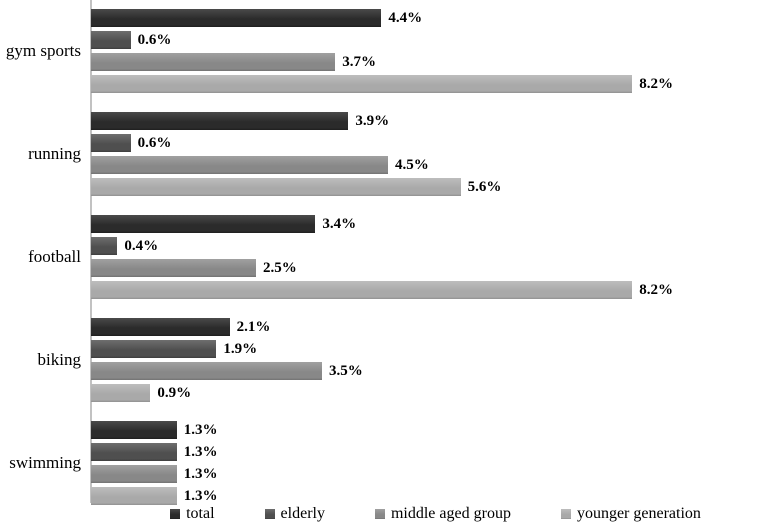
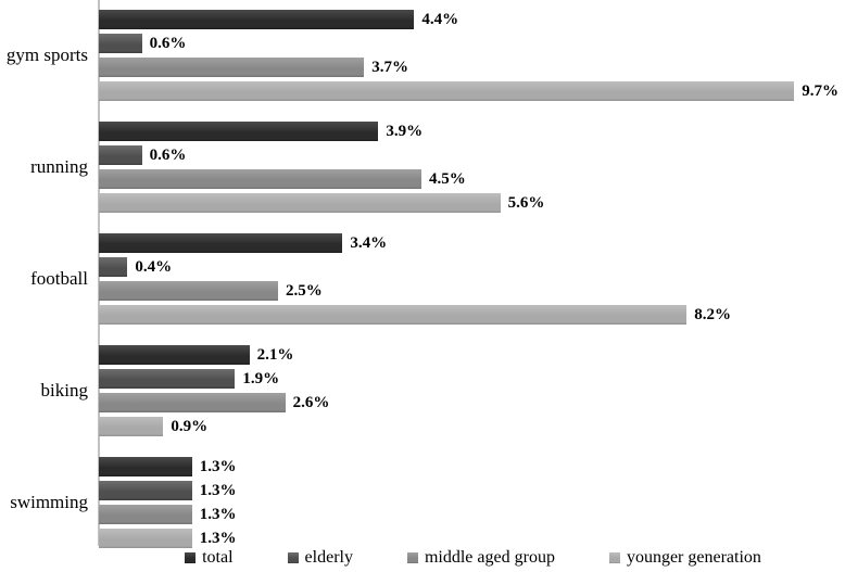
younger generation/gym sports: 8.2% -> 9.7%
middle aged group/biking: 3.5% -> 2.6%
